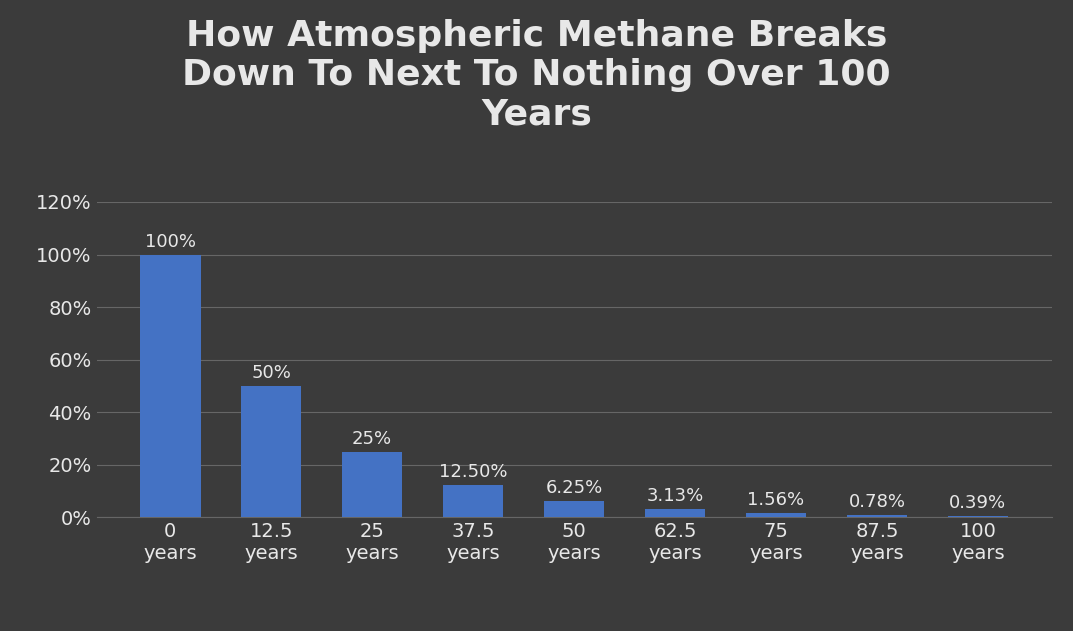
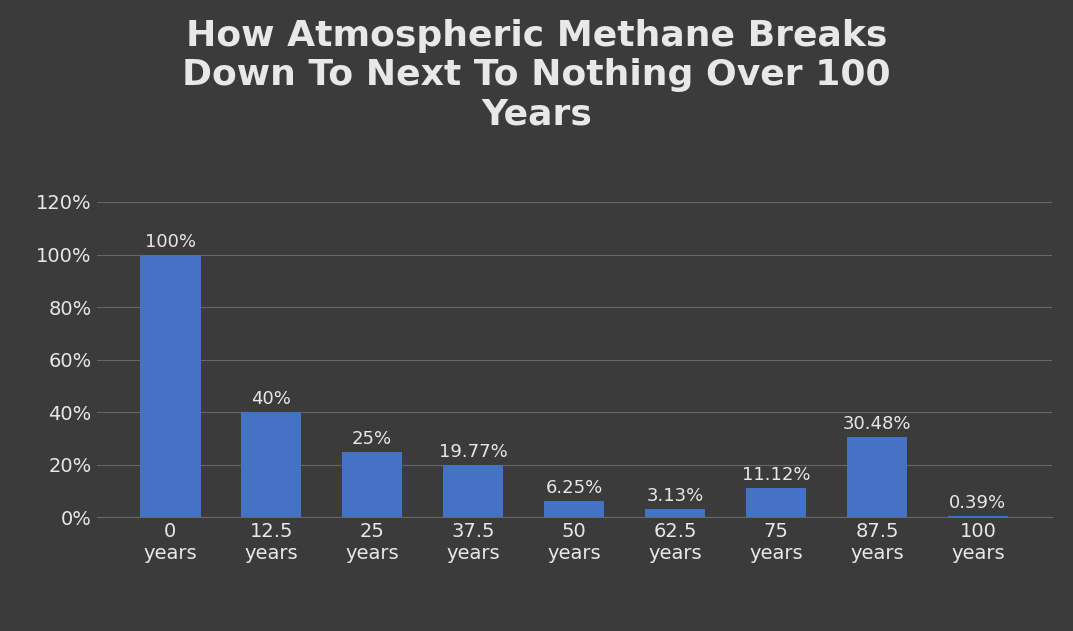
12.5 years: 50% -> 40%
37.5 years: 12.50% -> 19.77%
75 years: 1.56% -> 11.12%
87.5 years: 0.78% -> 30.48%
